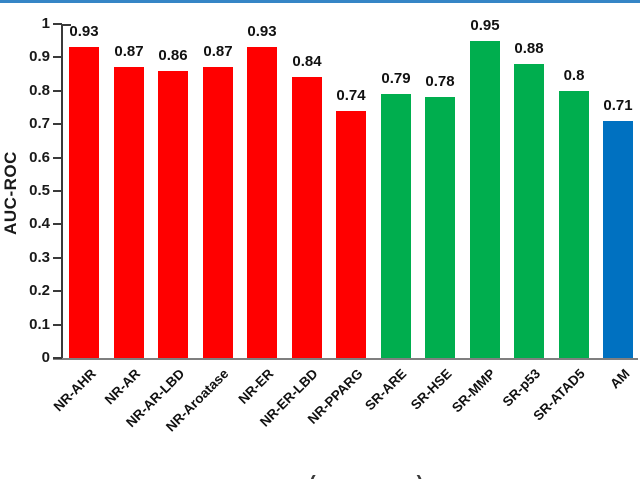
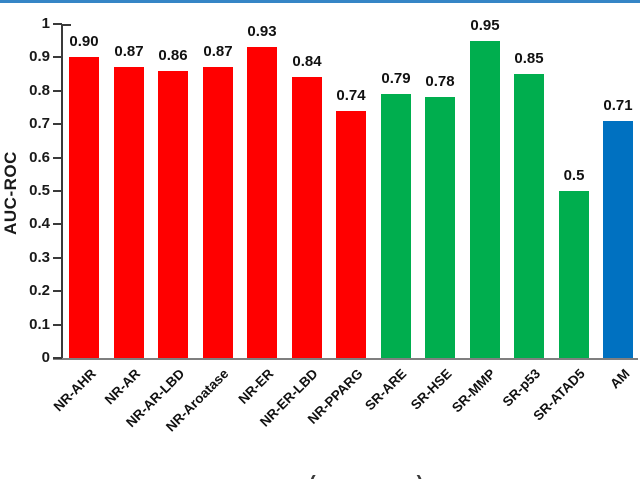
NR-AHR: 0.93 -> 0.90
SR-p53: 0.88 -> 0.85
SR-ATAD5: 0.8 -> 0.5
